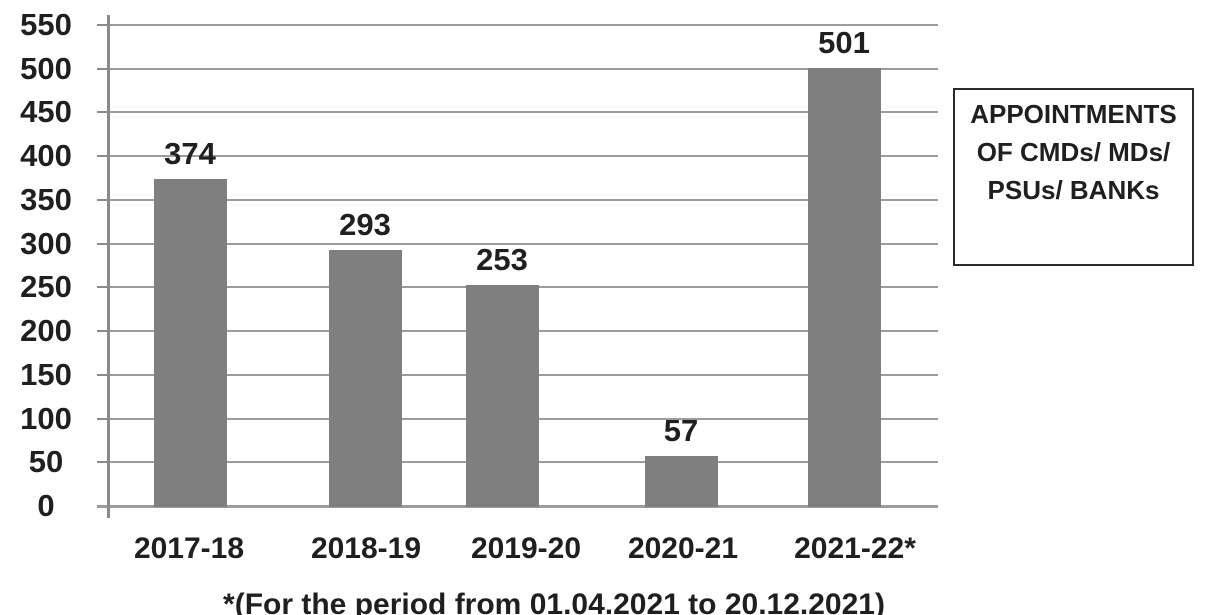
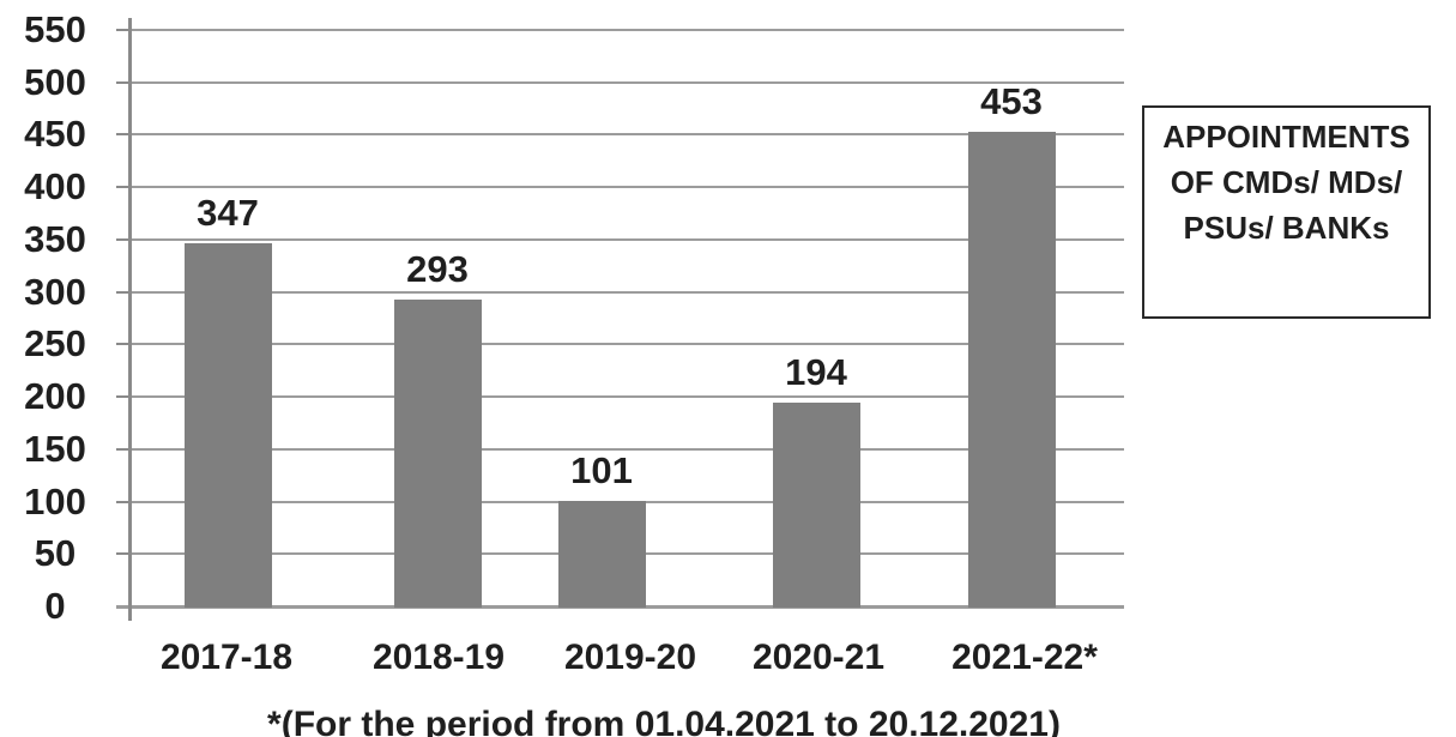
2017-18: 374 -> 347
2019-20: 253 -> 101
2020-21: 57 -> 194
2021-22*: 501 -> 453
